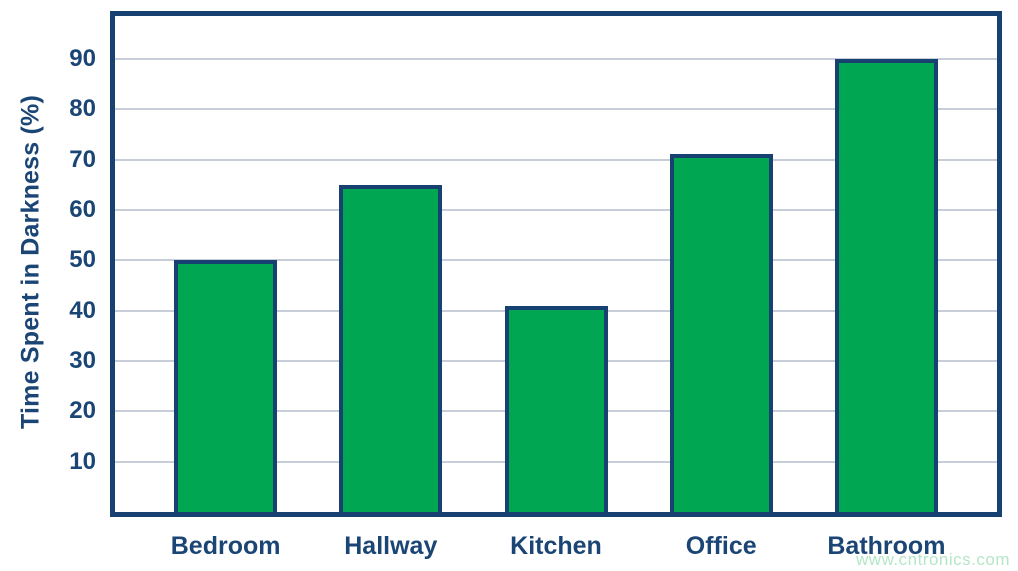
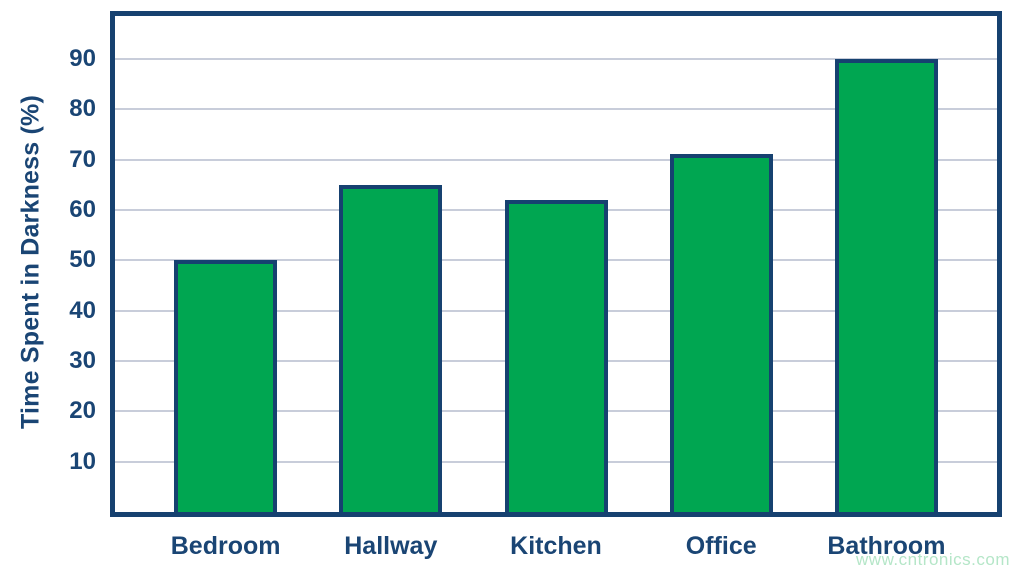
Kitchen: 41 -> 62
